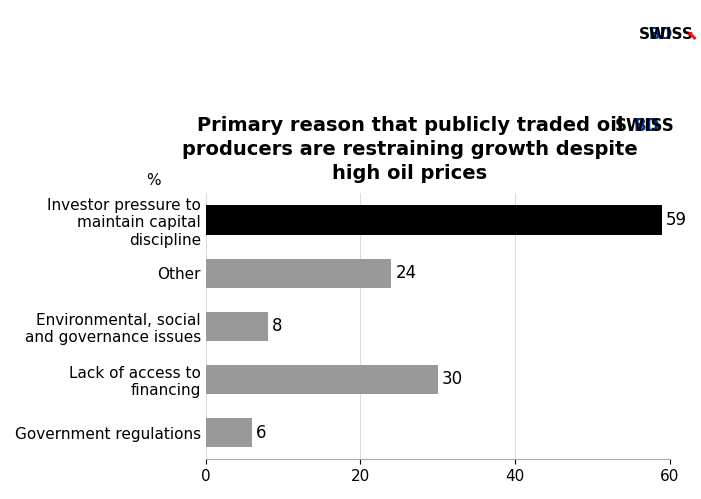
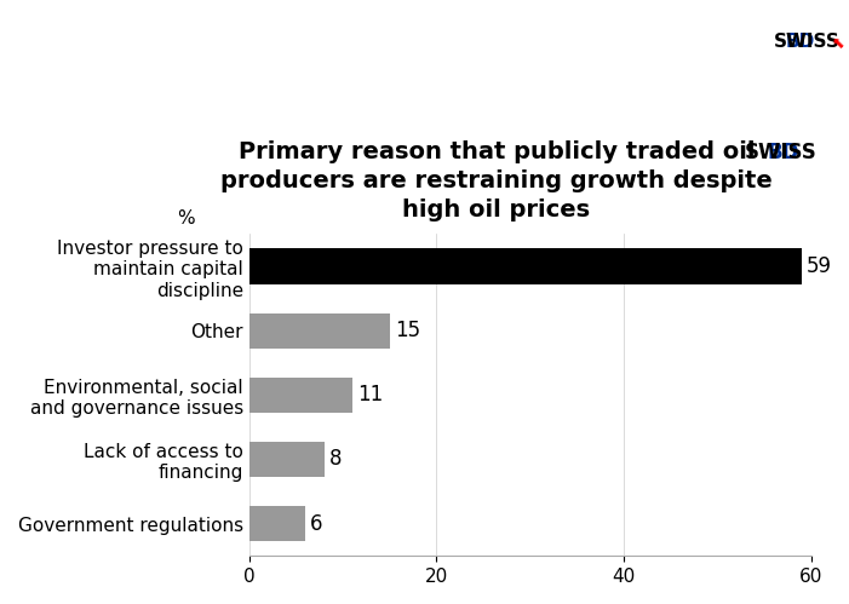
Other: 24 -> 15
Environmental, social and governance issues: 8 -> 11
Lack of access to financing: 30 -> 8
